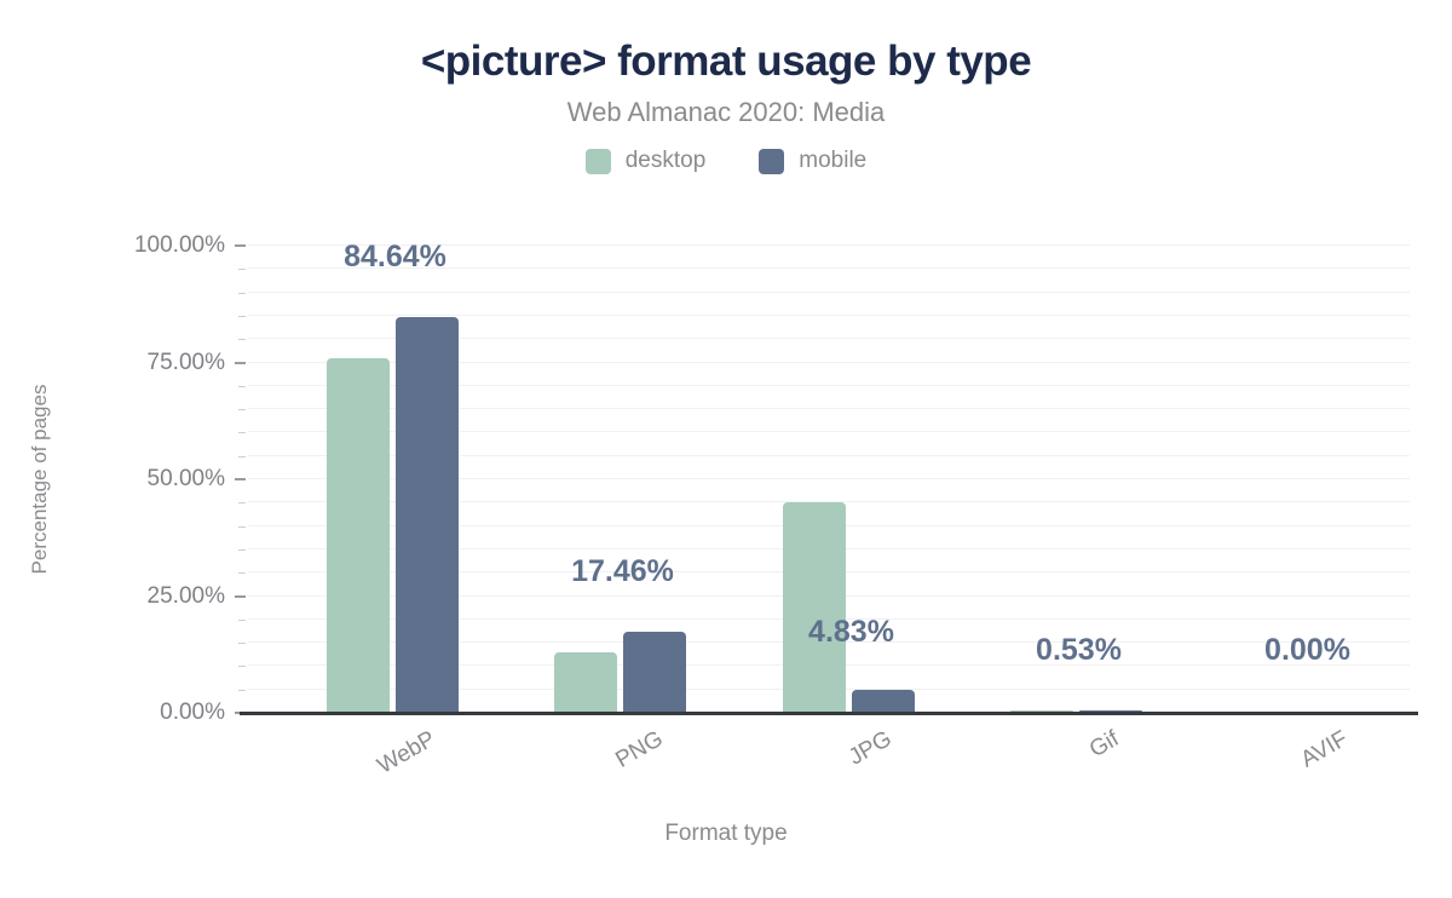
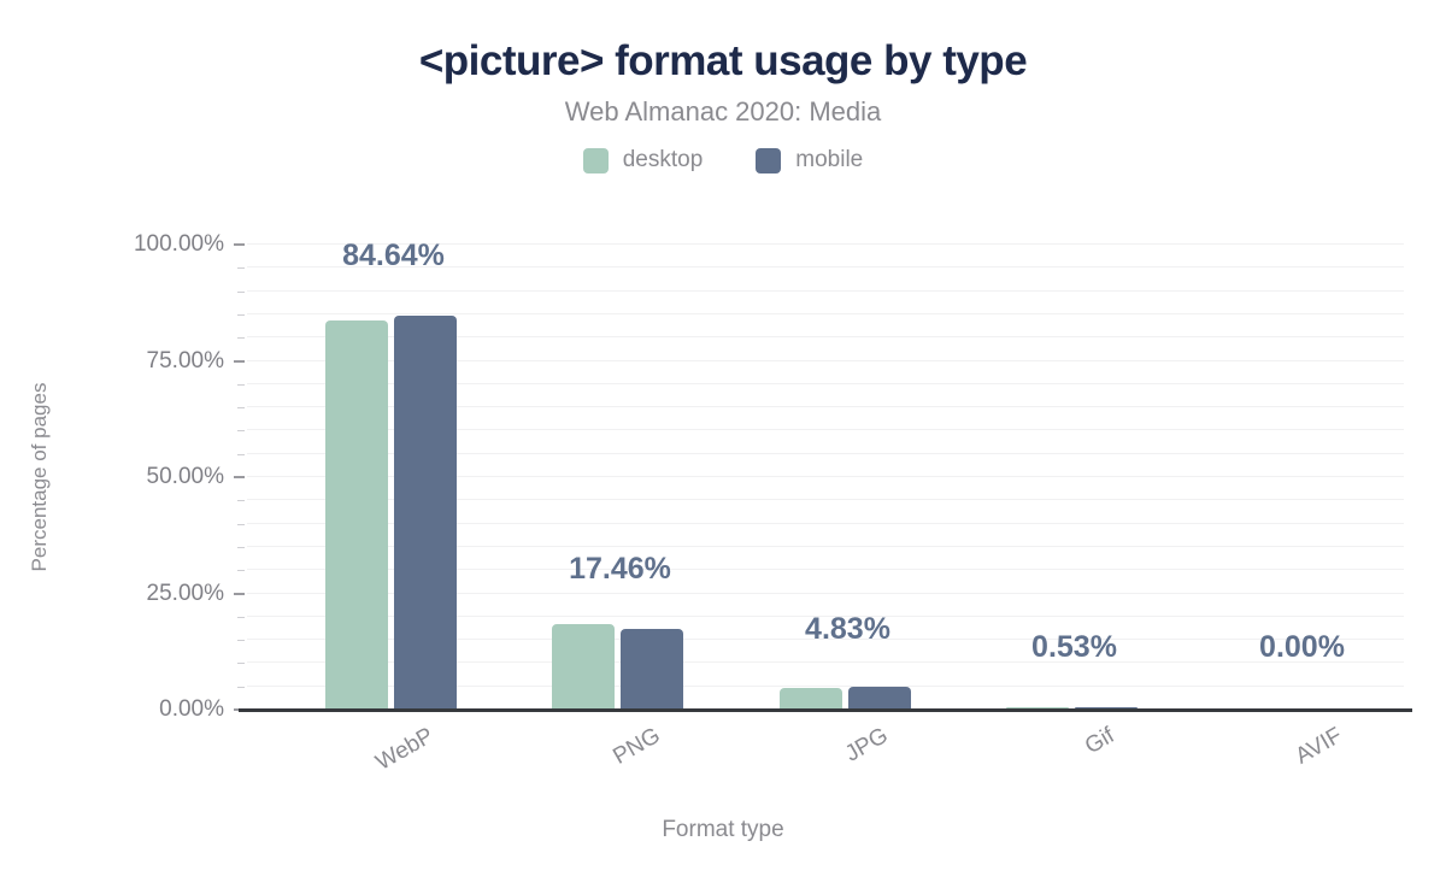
desktop/WebP: 76% -> 84%
desktop/PNG: 13% -> 18%
desktop/JPG: 45% -> 5%
